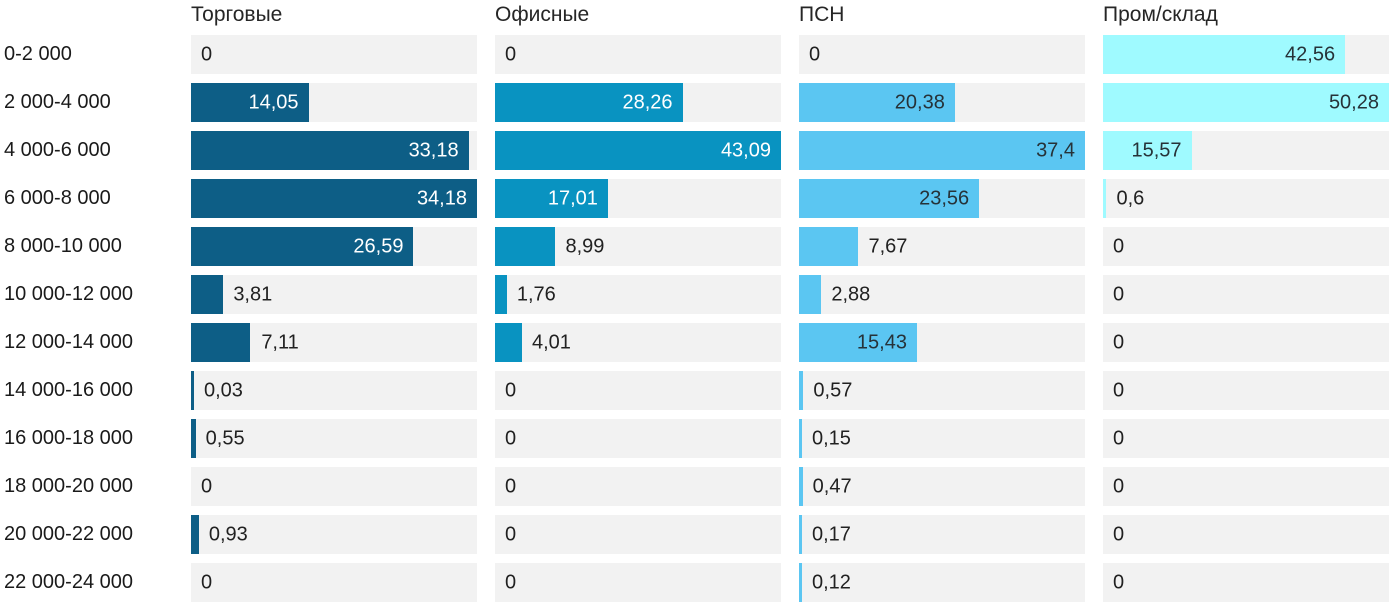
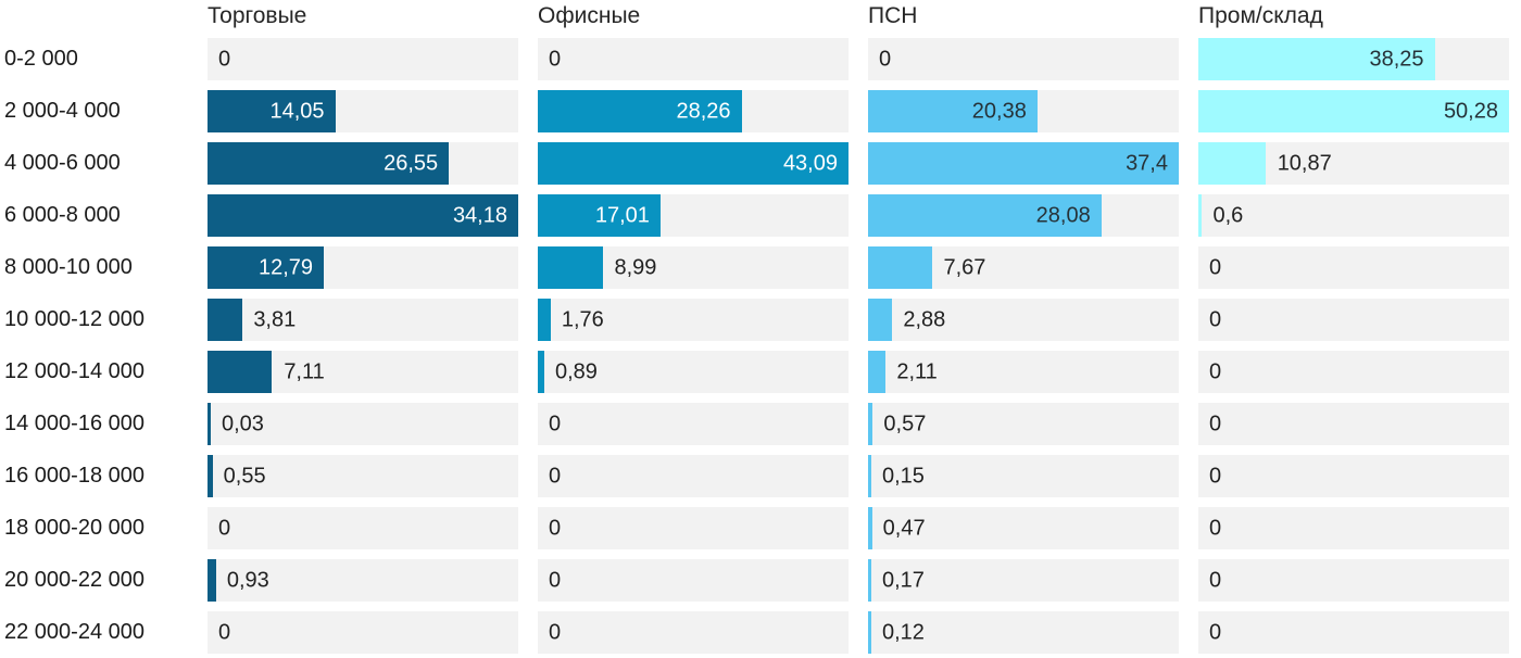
Пром/склад/0-2 000: 42,56 -> 38,25
Торговые/4 000-6 000: 33,18 -> 26,55
Пром/склад/4 000-6 000: 15,57 -> 10,87
ПСН/6 000-8 000: 23,56 -> 28,08
Торговые/8 000-10 000: 26,59 -> 12,79
Офисные/12 000-14 000: 4,01 -> 0,89
ПСН/12 000-14 000: 15,43 -> 2,11
